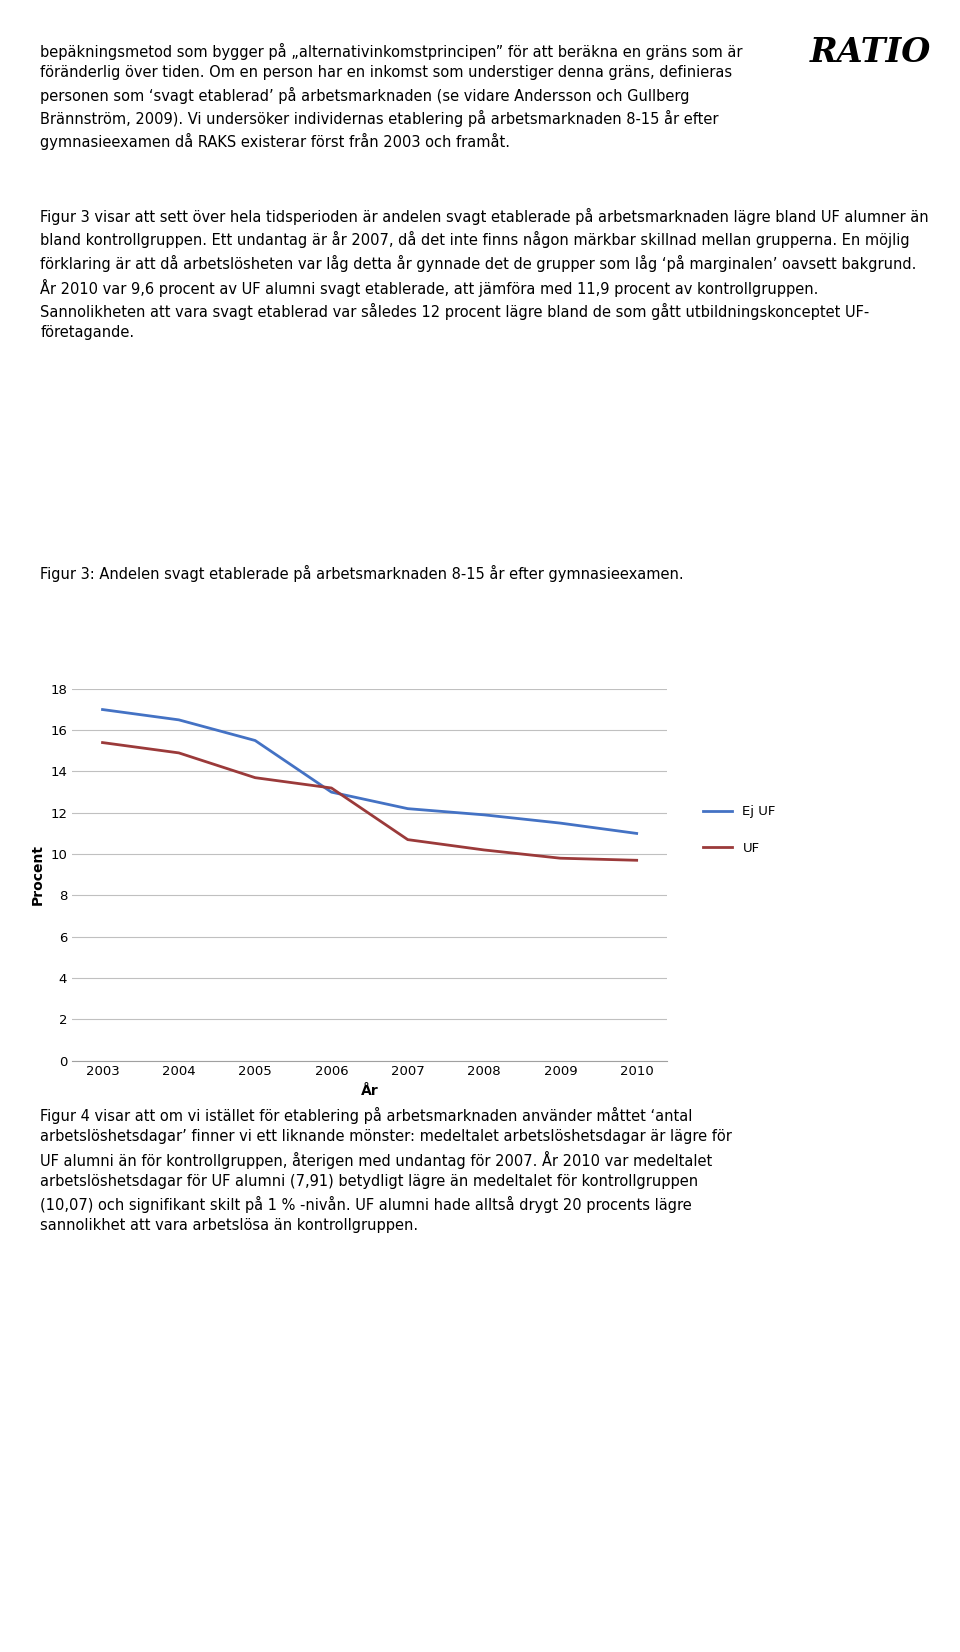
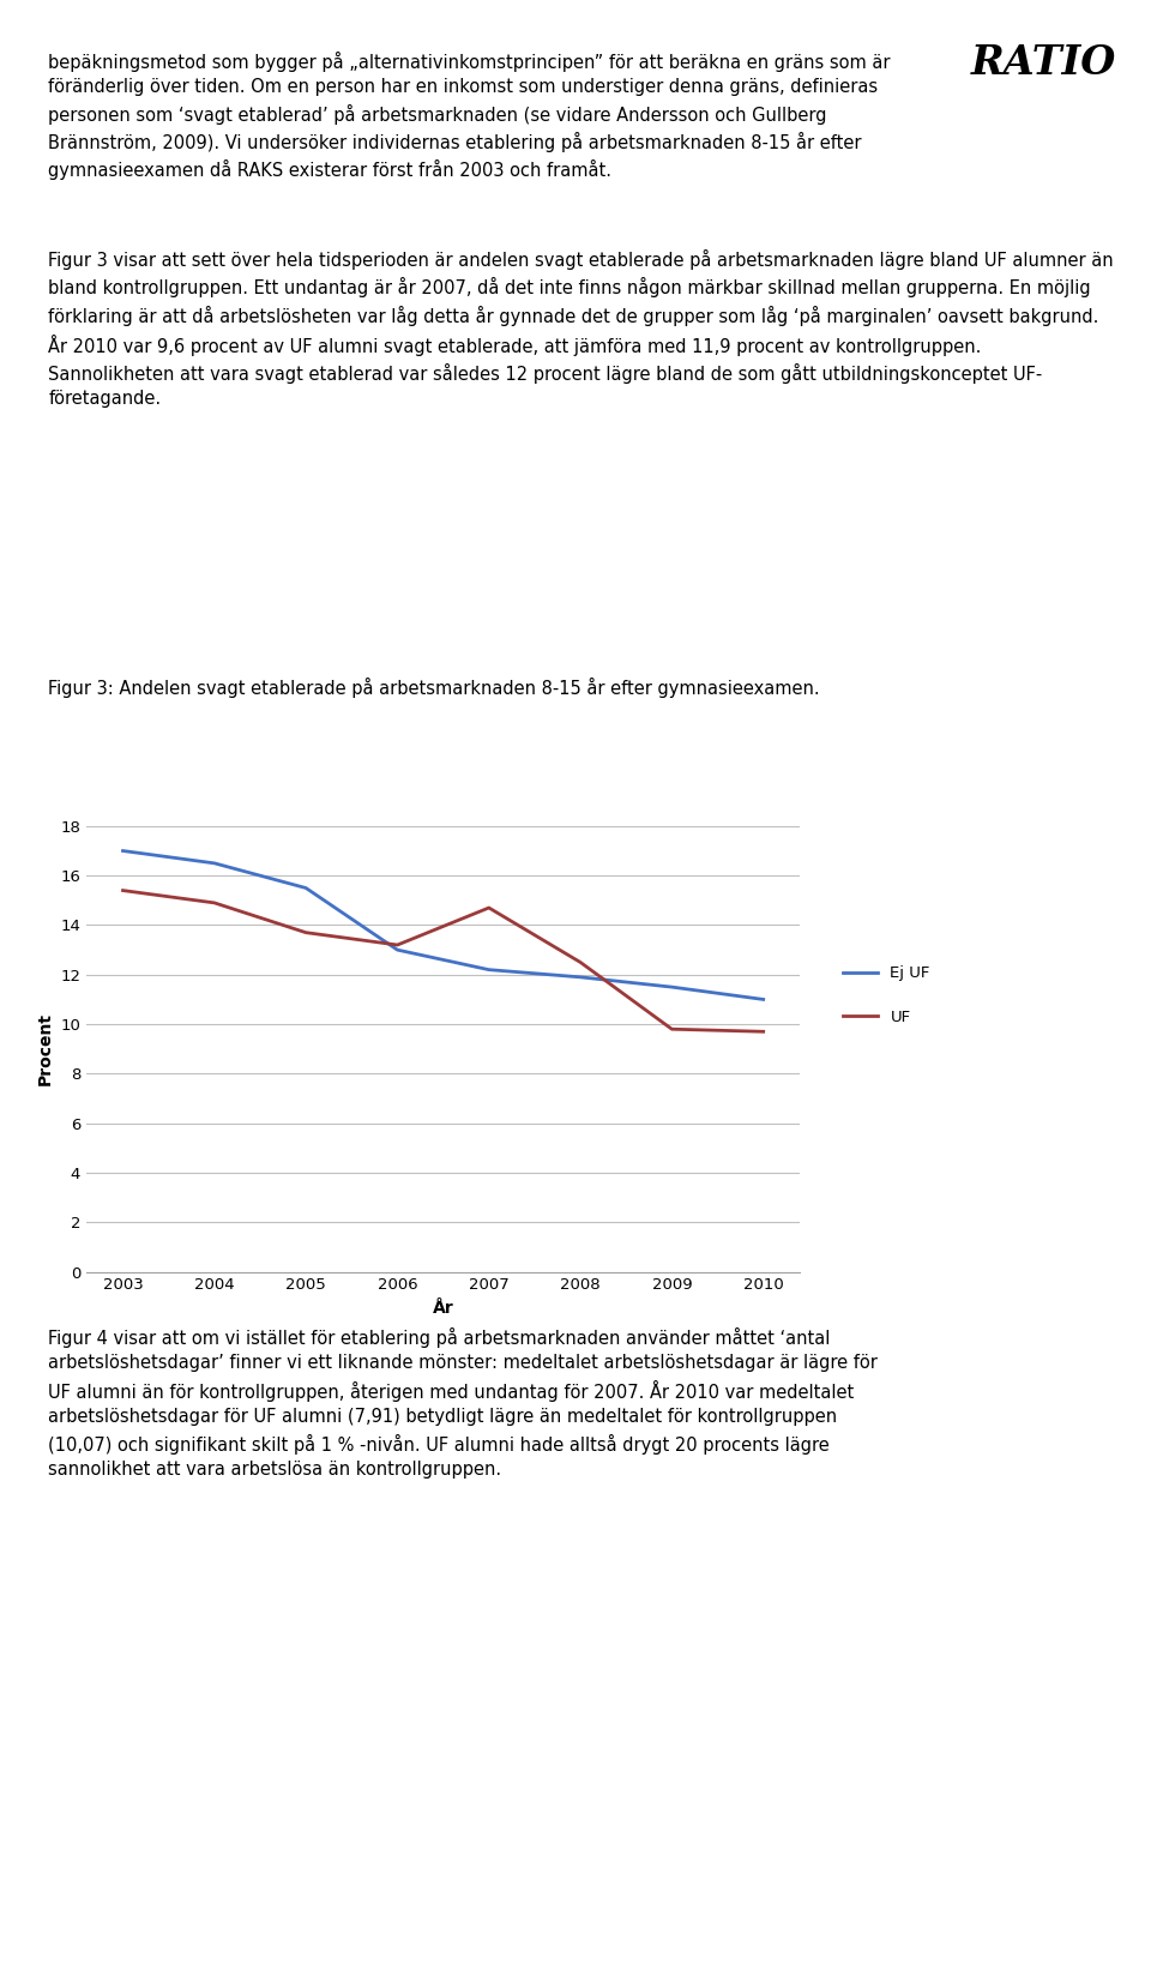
UF/2007: 10.7 -> 14.7
UF/2008: 10.2 -> 12.5
